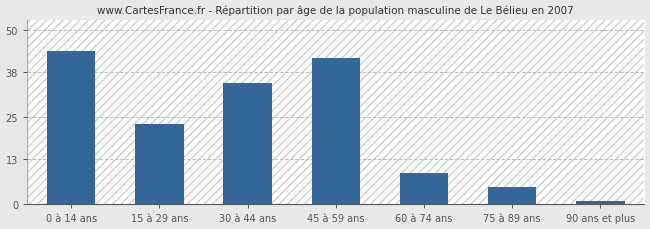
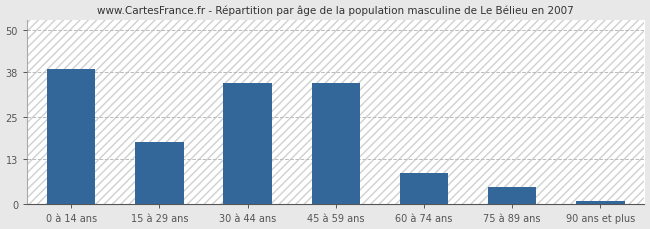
0 à 14 ans: 44 -> 39
15 à 29 ans: 23 -> 18
45 à 59 ans: 42 -> 35
